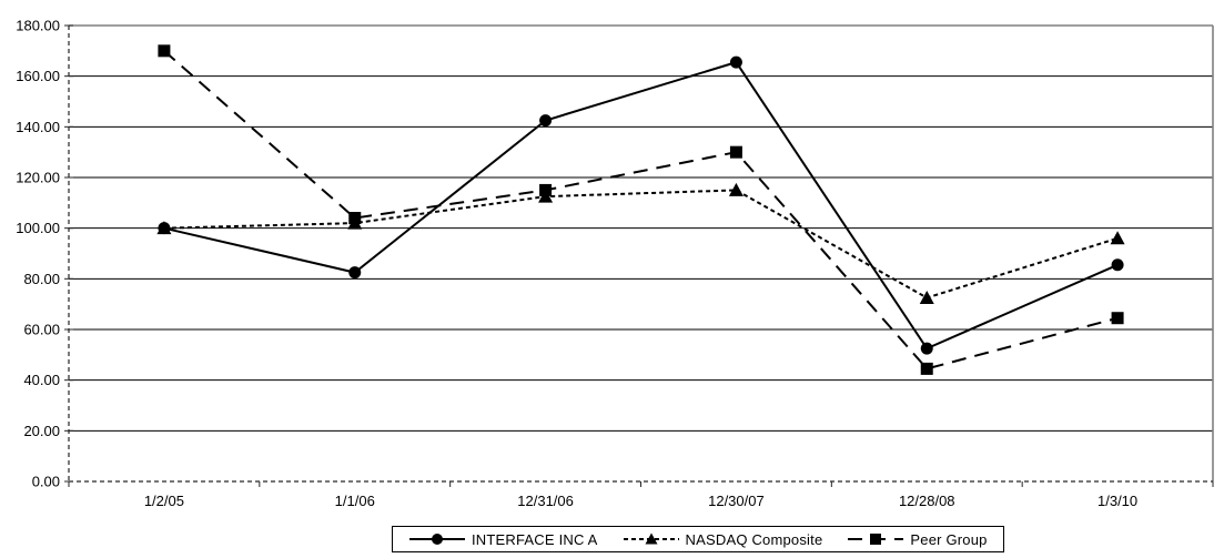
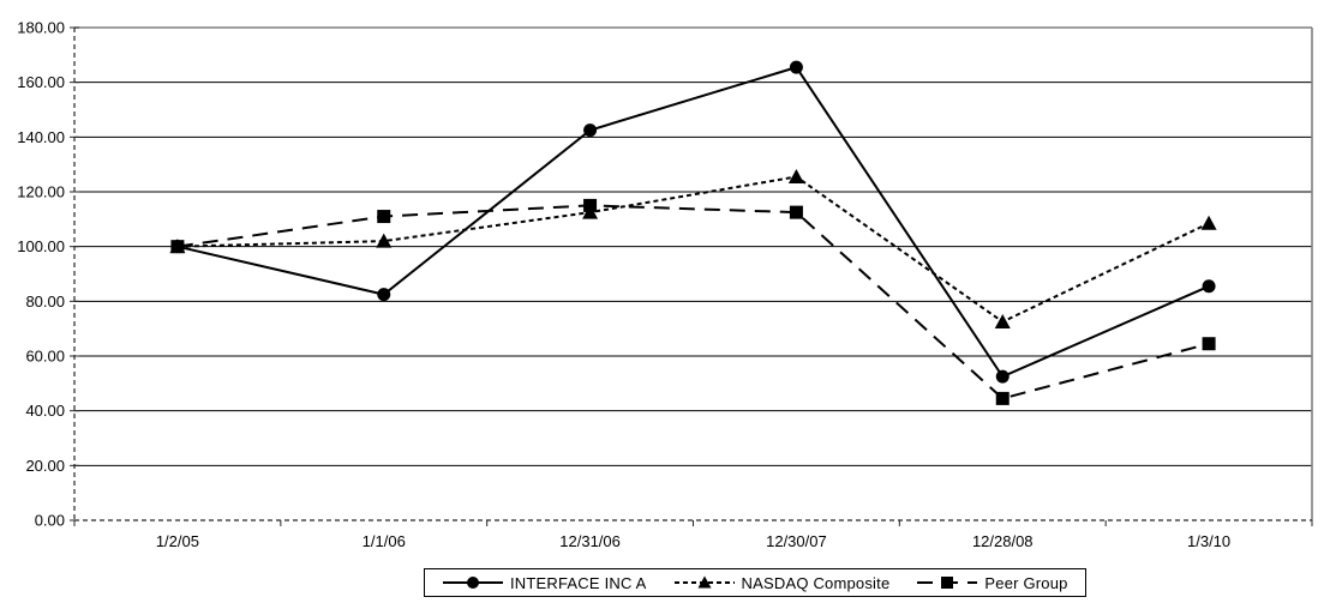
Peer Group/1/2/05: 170 -> 100
Peer Group/1/1/06: 104 -> 111
NASDAQ Composite/12/30/07: 115 -> 126
Peer Group/12/30/07: 130 -> 112
NASDAQ Composite/1/3/10: 96 -> 108
